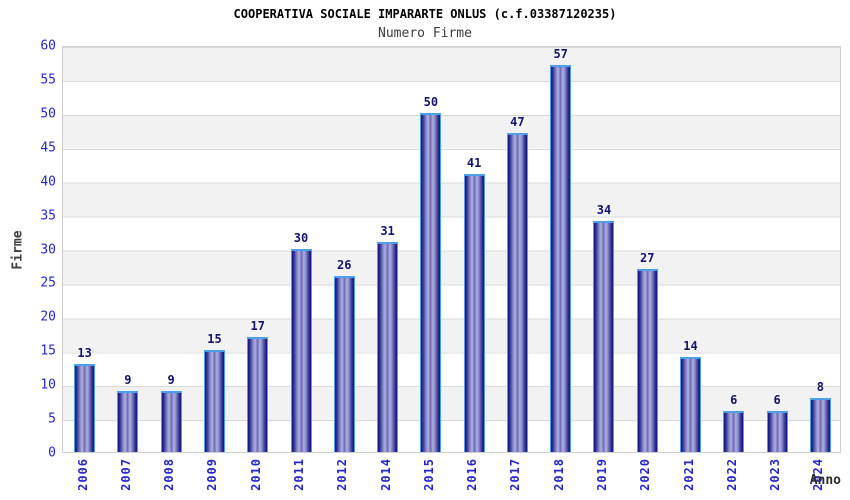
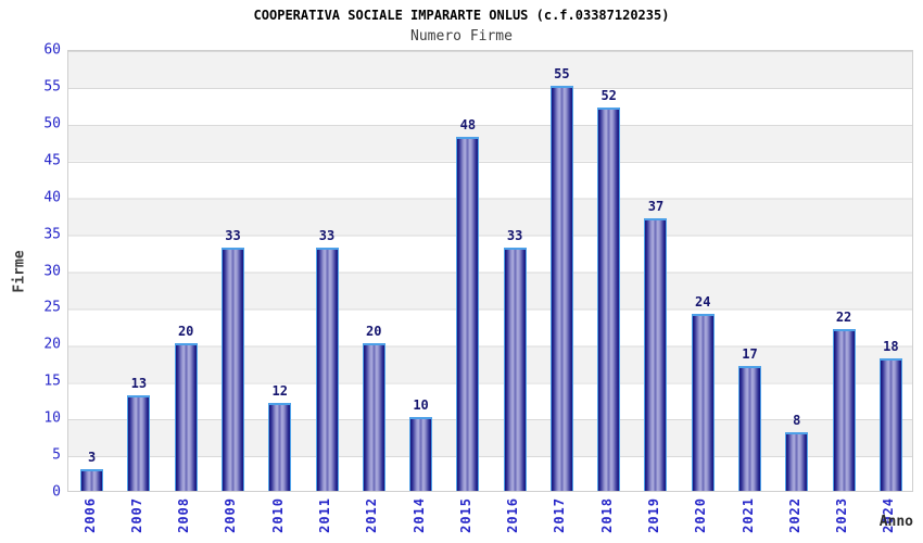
2006: 13 -> 3
2007: 9 -> 13
2008: 9 -> 20
2009: 15 -> 33
2010: 17 -> 12
2011: 30 -> 33
2012: 26 -> 20
2014: 31 -> 10
2015: 50 -> 48
2016: 41 -> 33
2017: 47 -> 55
2018: 57 -> 52
2019: 34 -> 37
2020: 27 -> 24
2021: 14 -> 17
2022: 6 -> 8
2023: 6 -> 22
2024: 8 -> 18
